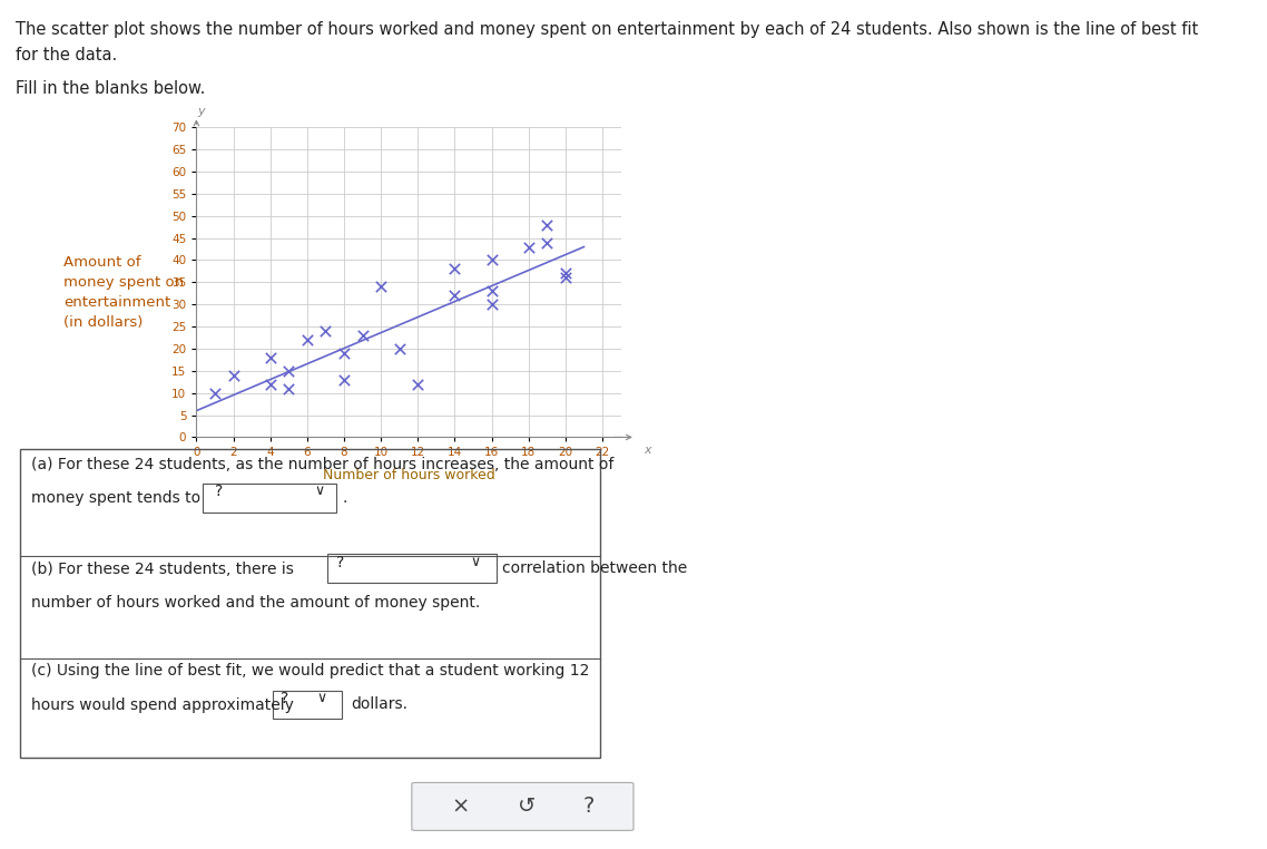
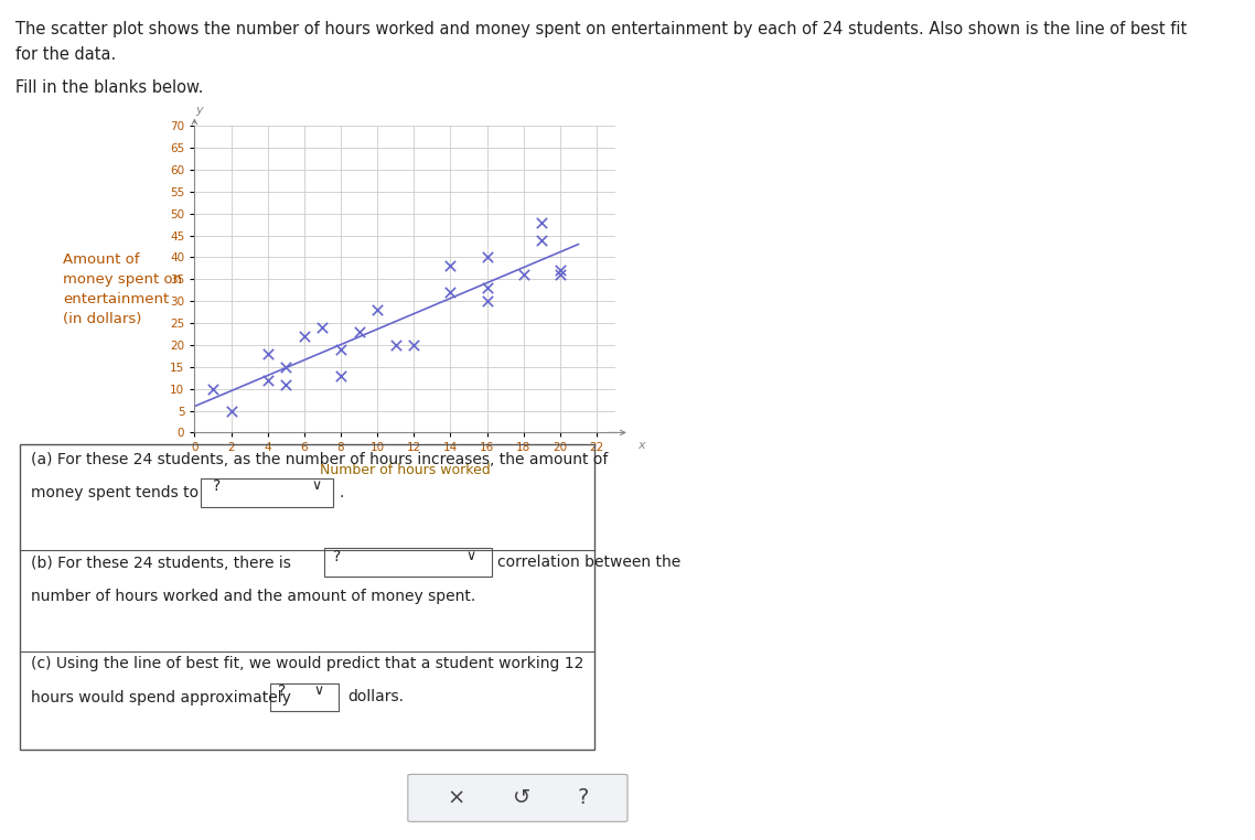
2: 14 -> 5
10: 34 -> 28
12: 12 -> 20
18: 43 -> 36
